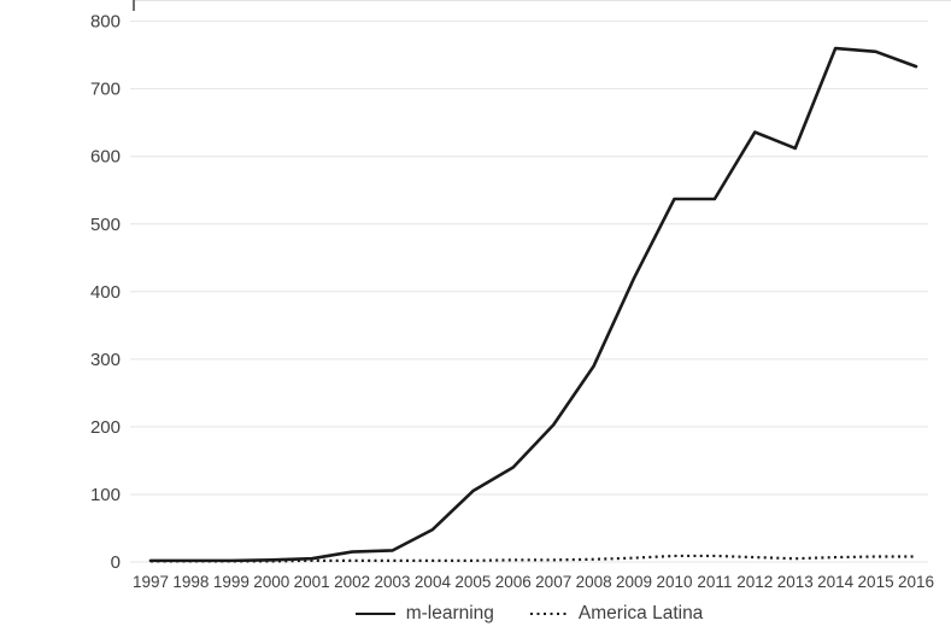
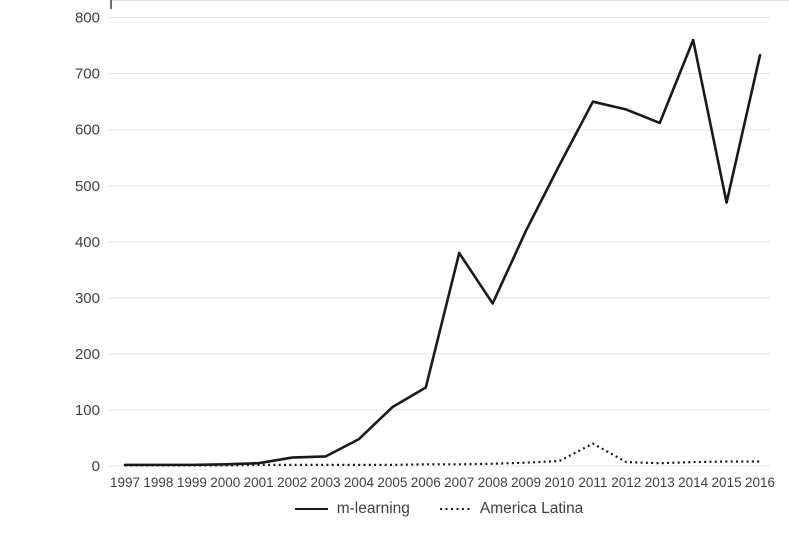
m-learning/2007: 200 -> 380
m-learning/2011: 540 -> 650
America Latina/2011: 10 -> 40
m-learning/2015: 760 -> 470
